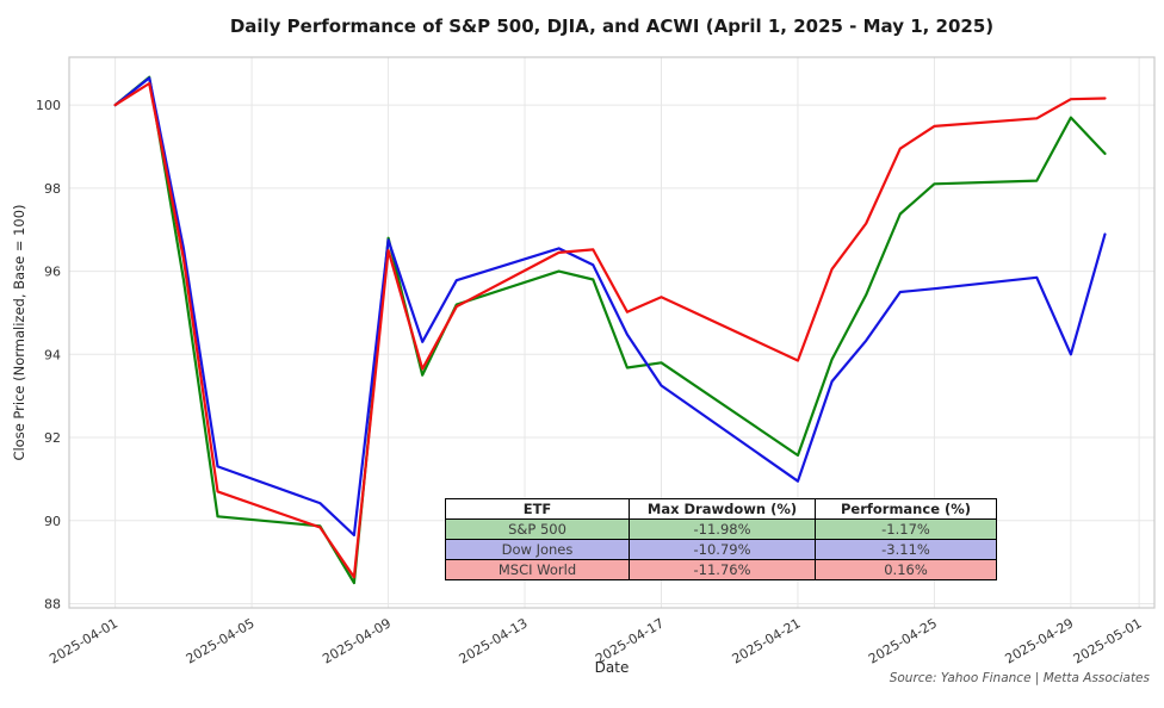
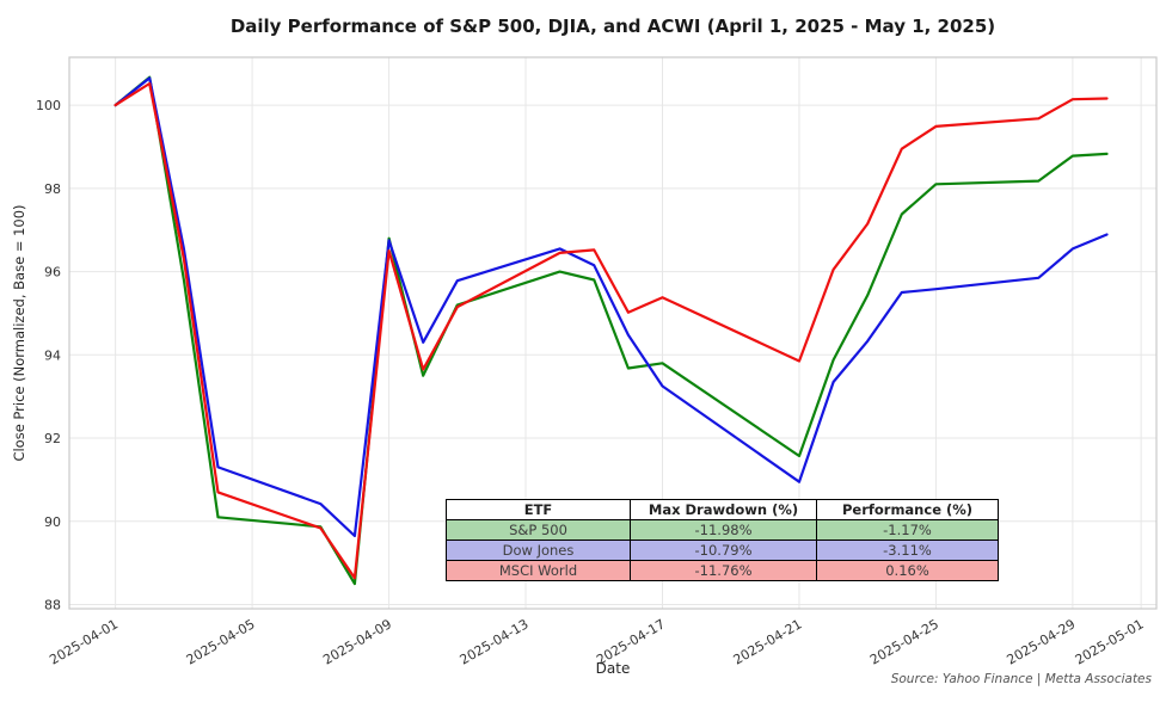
S&P 500/2025-04-29: 99.7 -> 98.8
Dow Jones/2025-04-29: 94.0 -> 96.5
